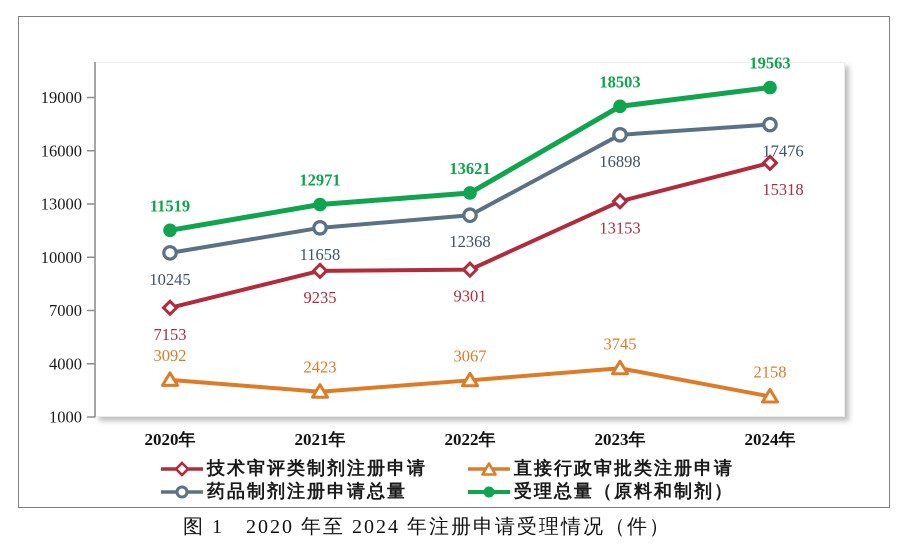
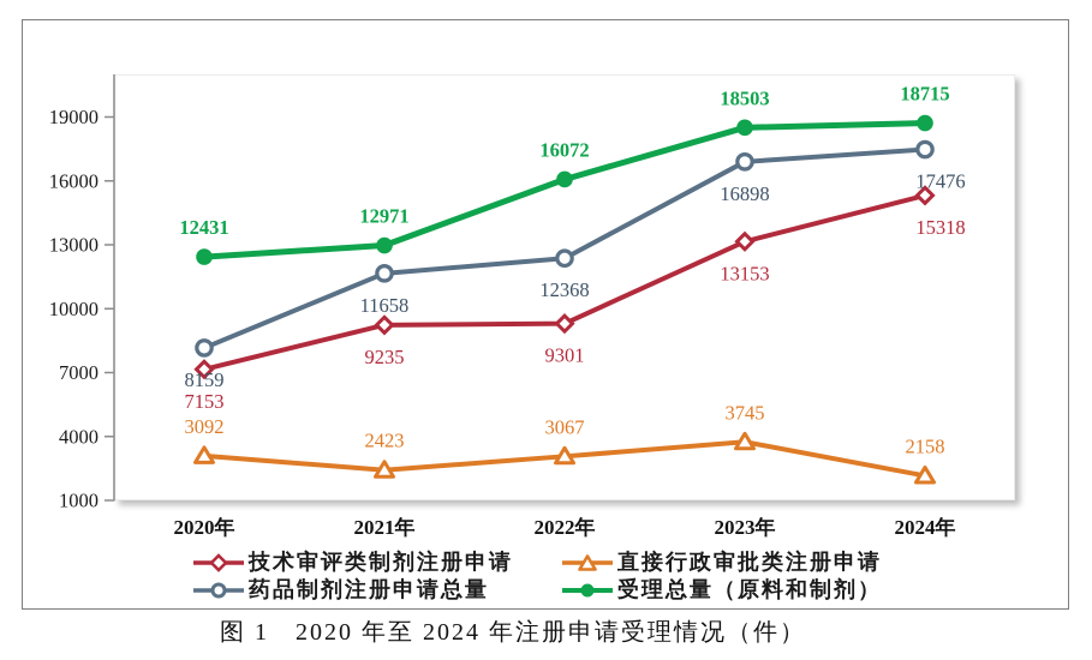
药品制剂注册申请总量/2020年: 10245 -> 8159
受理总量（原料和制剂）/2020年: 11519 -> 12431
受理总量（原料和制剂）/2022年: 13621 -> 16072
受理总量（原料和制剂）/2024年: 19563 -> 18715
